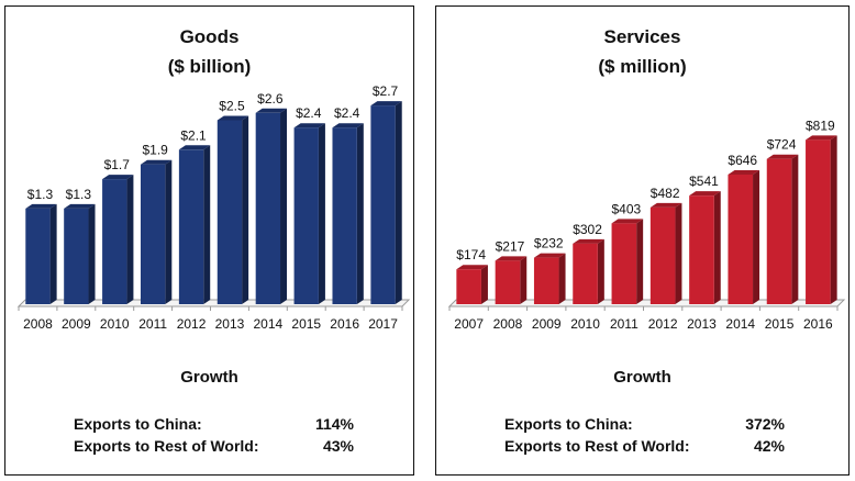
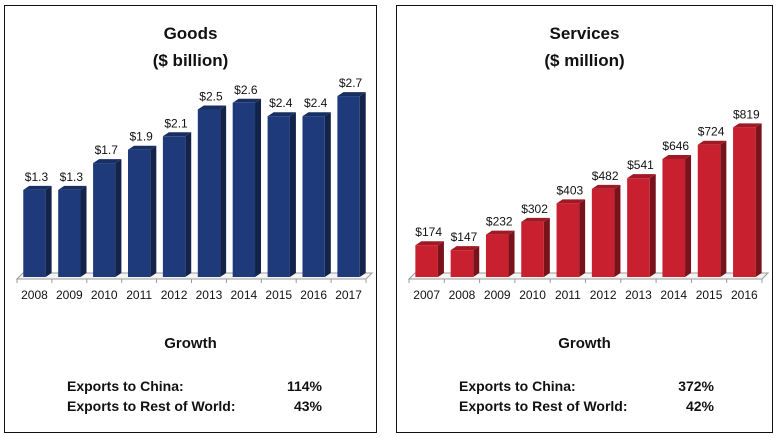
Services/2008: $217 -> $147
